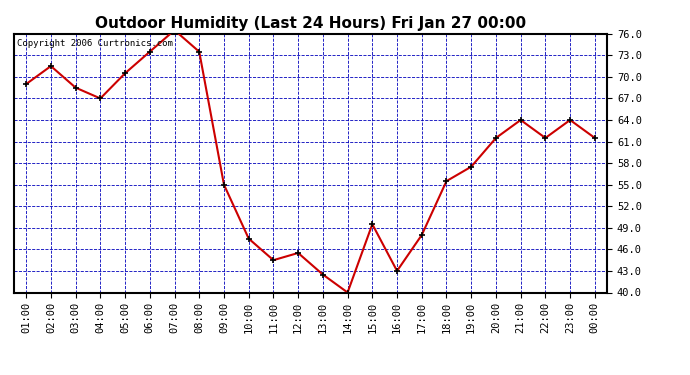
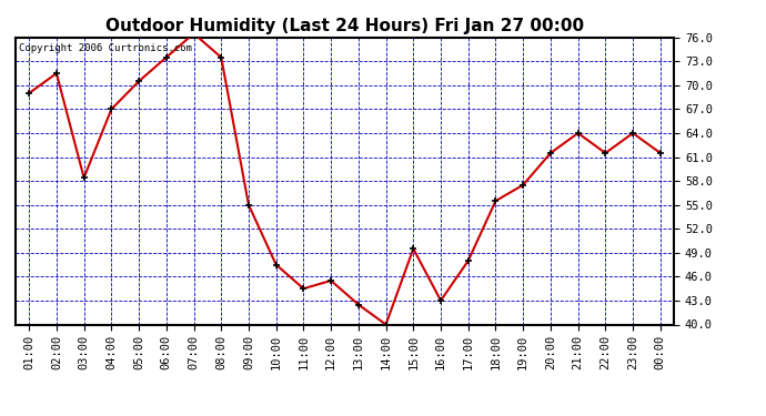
03:00: 68.5 -> 58.4
